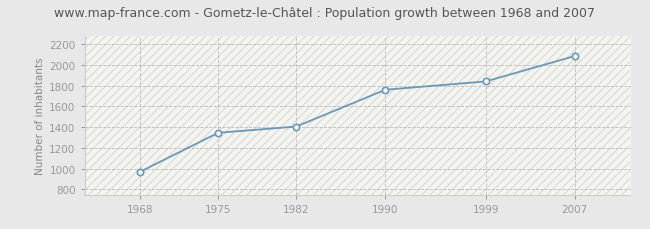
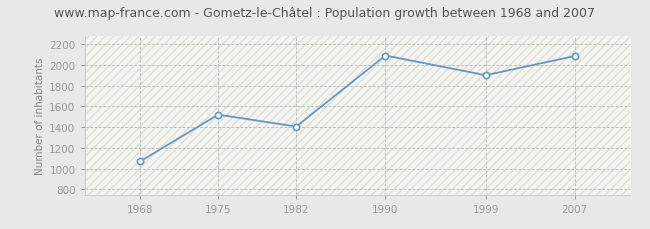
1968: 970 -> 1070
1975: 1340 -> 1520
1990: 1760 -> 2090
1999: 1840 -> 1900
